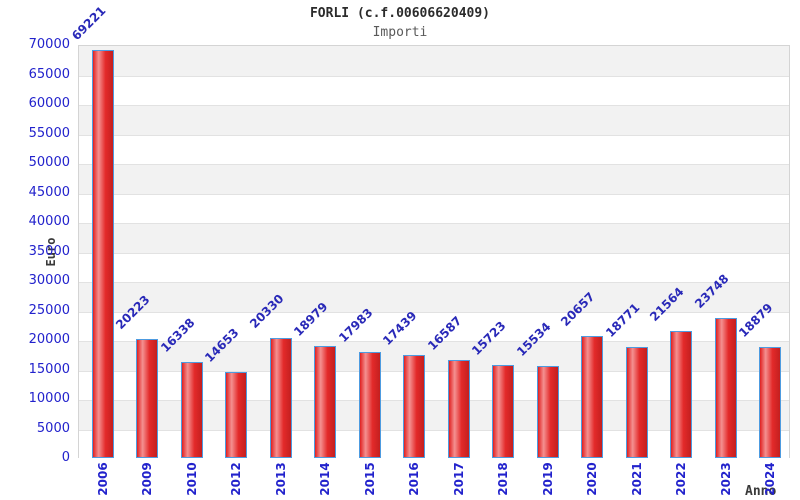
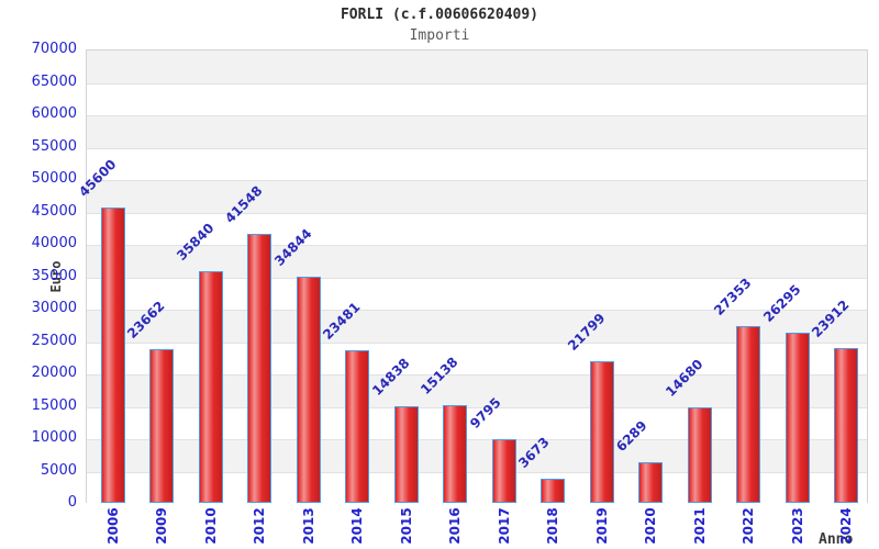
2006: 69221 -> 45600
2009: 20223 -> 23662
2010: 16338 -> 35840
2012: 14653 -> 41548
2013: 20330 -> 34844
2014: 18979 -> 23481
2015: 17983 -> 14838
2016: 17439 -> 15138
2017: 16587 -> 9795
2018: 15723 -> 3673
2019: 15534 -> 21799
2020: 20657 -> 6289
2021: 18771 -> 14680
2022: 21564 -> 27353
2023: 23748 -> 26295
2024: 18879 -> 23912
